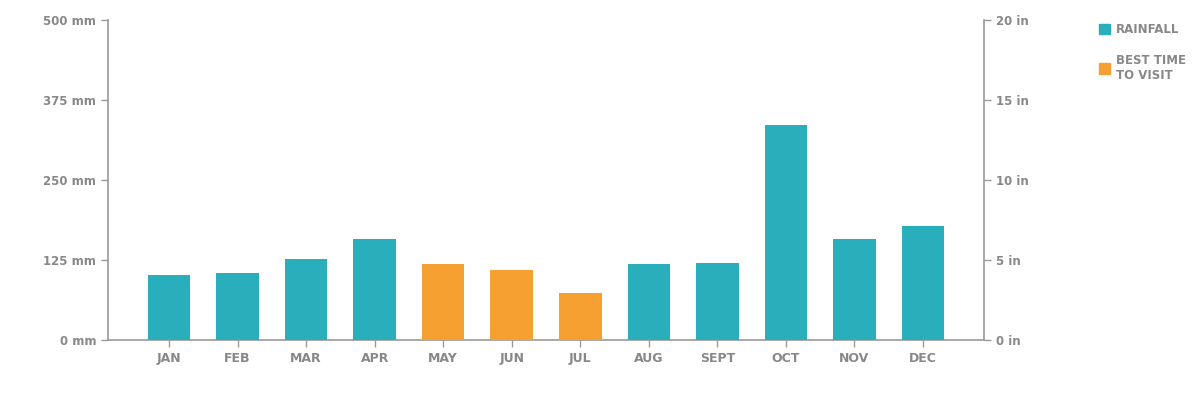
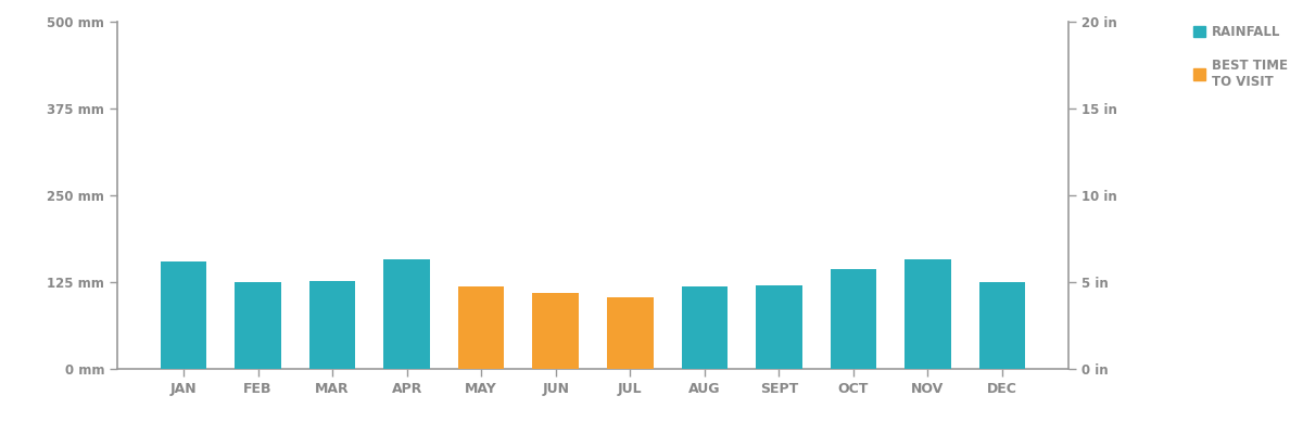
JAN: 102 mm -> 155 mm
FEB: 104 mm -> 125 mm
JUL: 74 mm -> 103 mm
OCT: 336 mm -> 143 mm
DEC: 178 mm -> 125 mm
